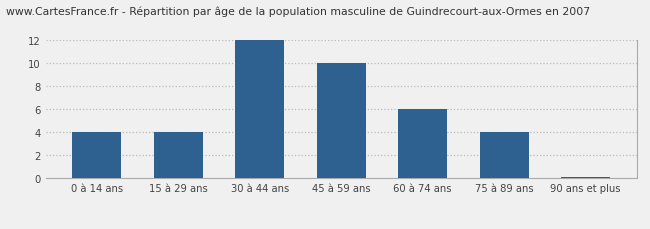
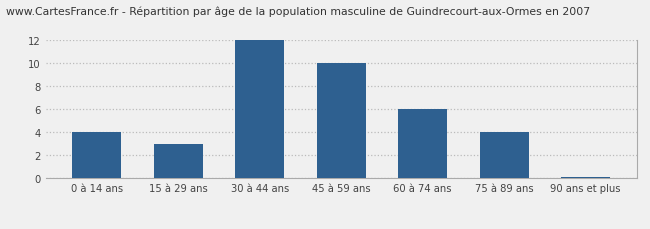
15 à 29 ans: 4.0 -> 3.0
